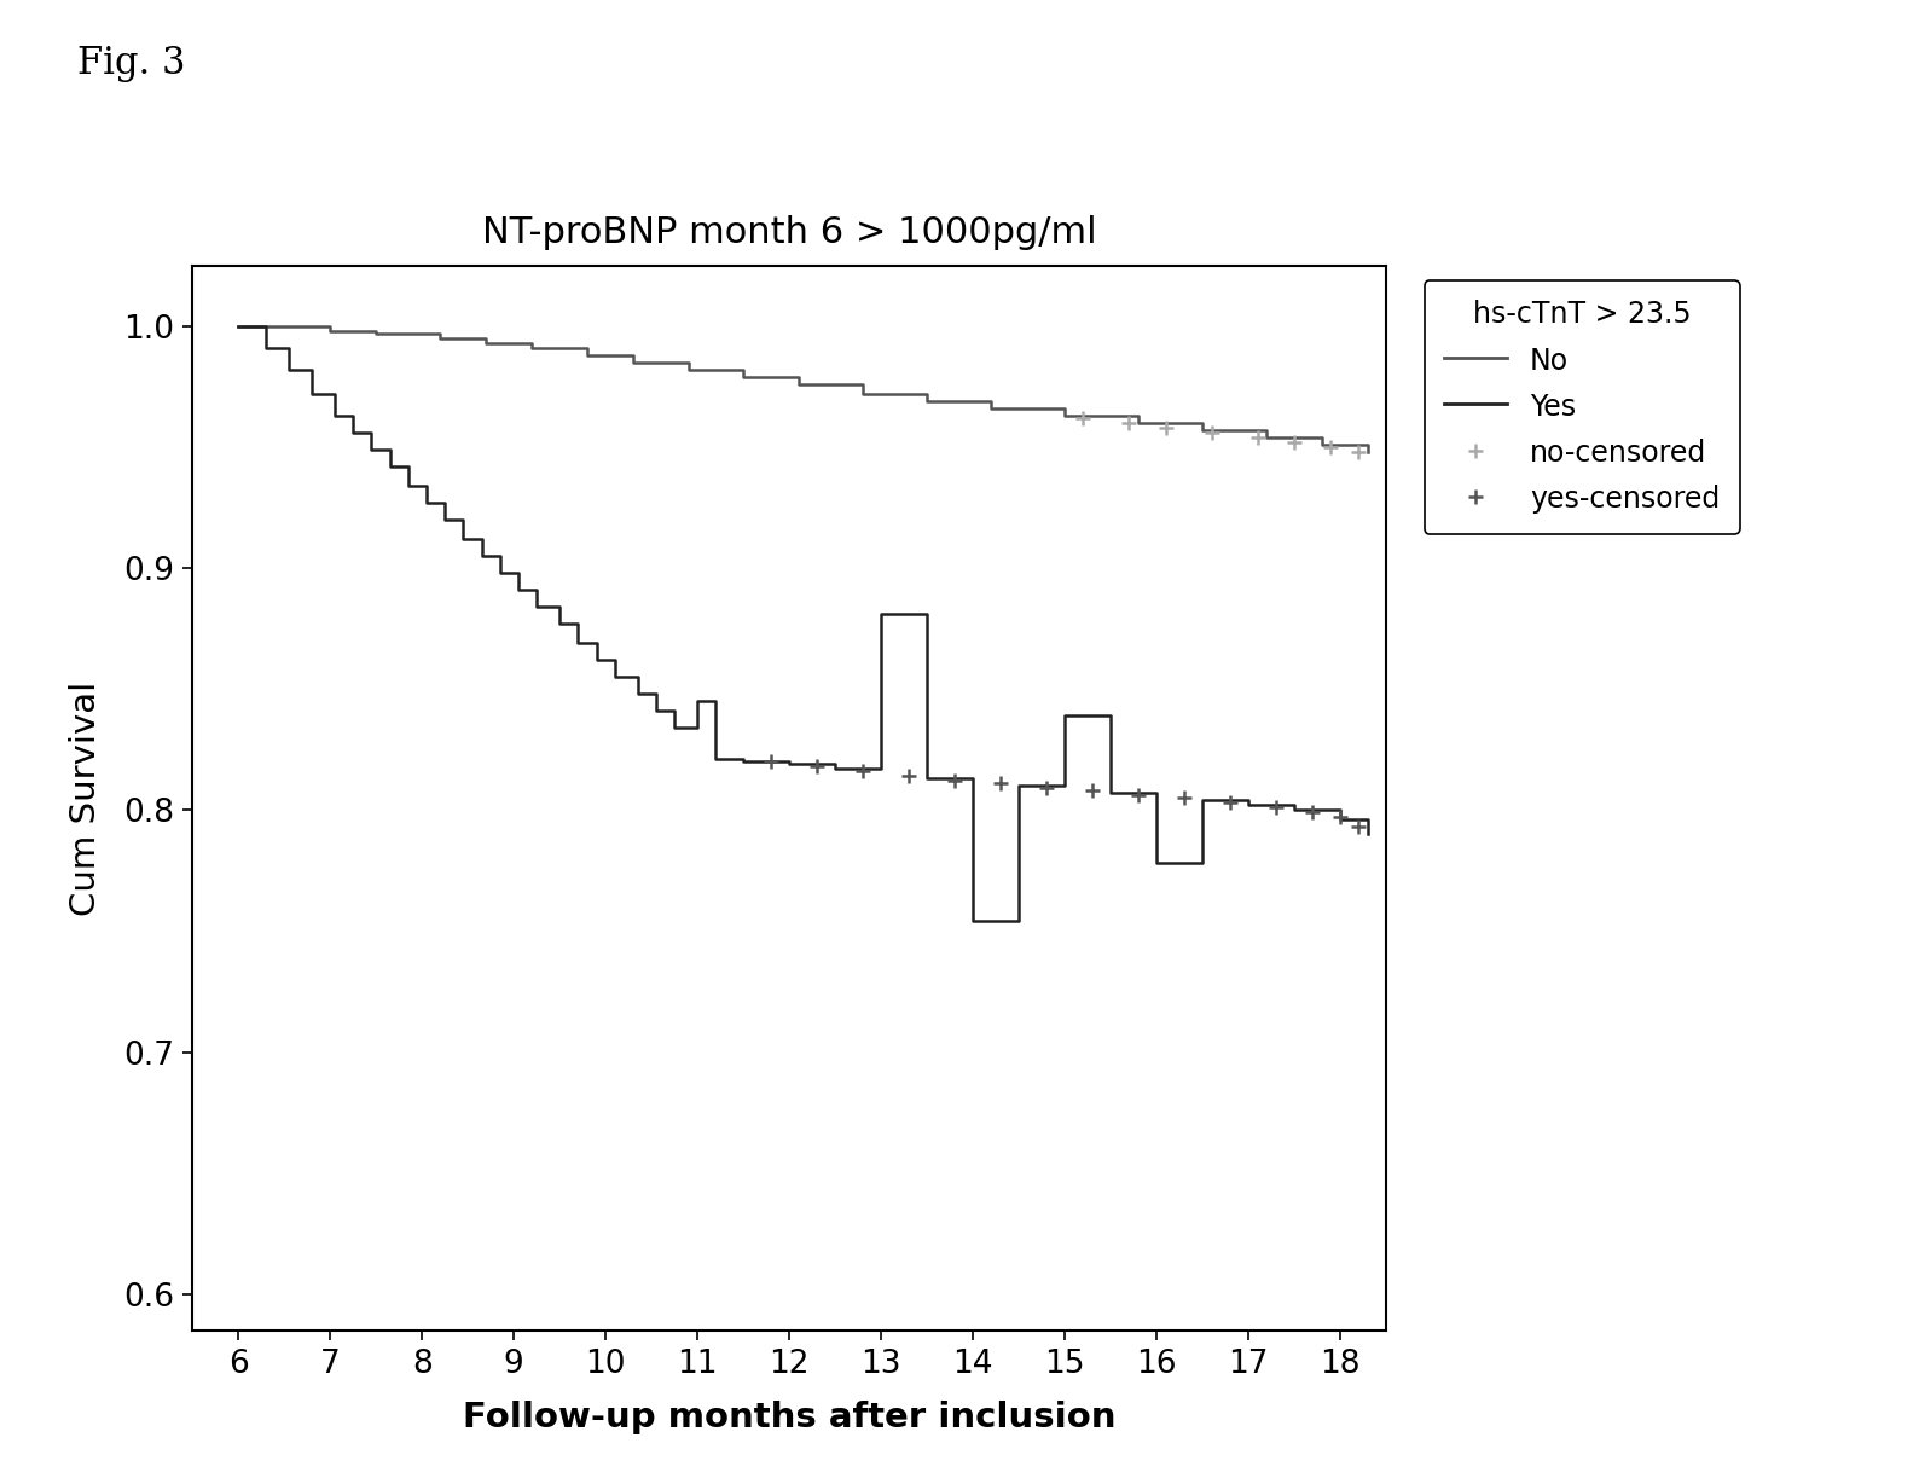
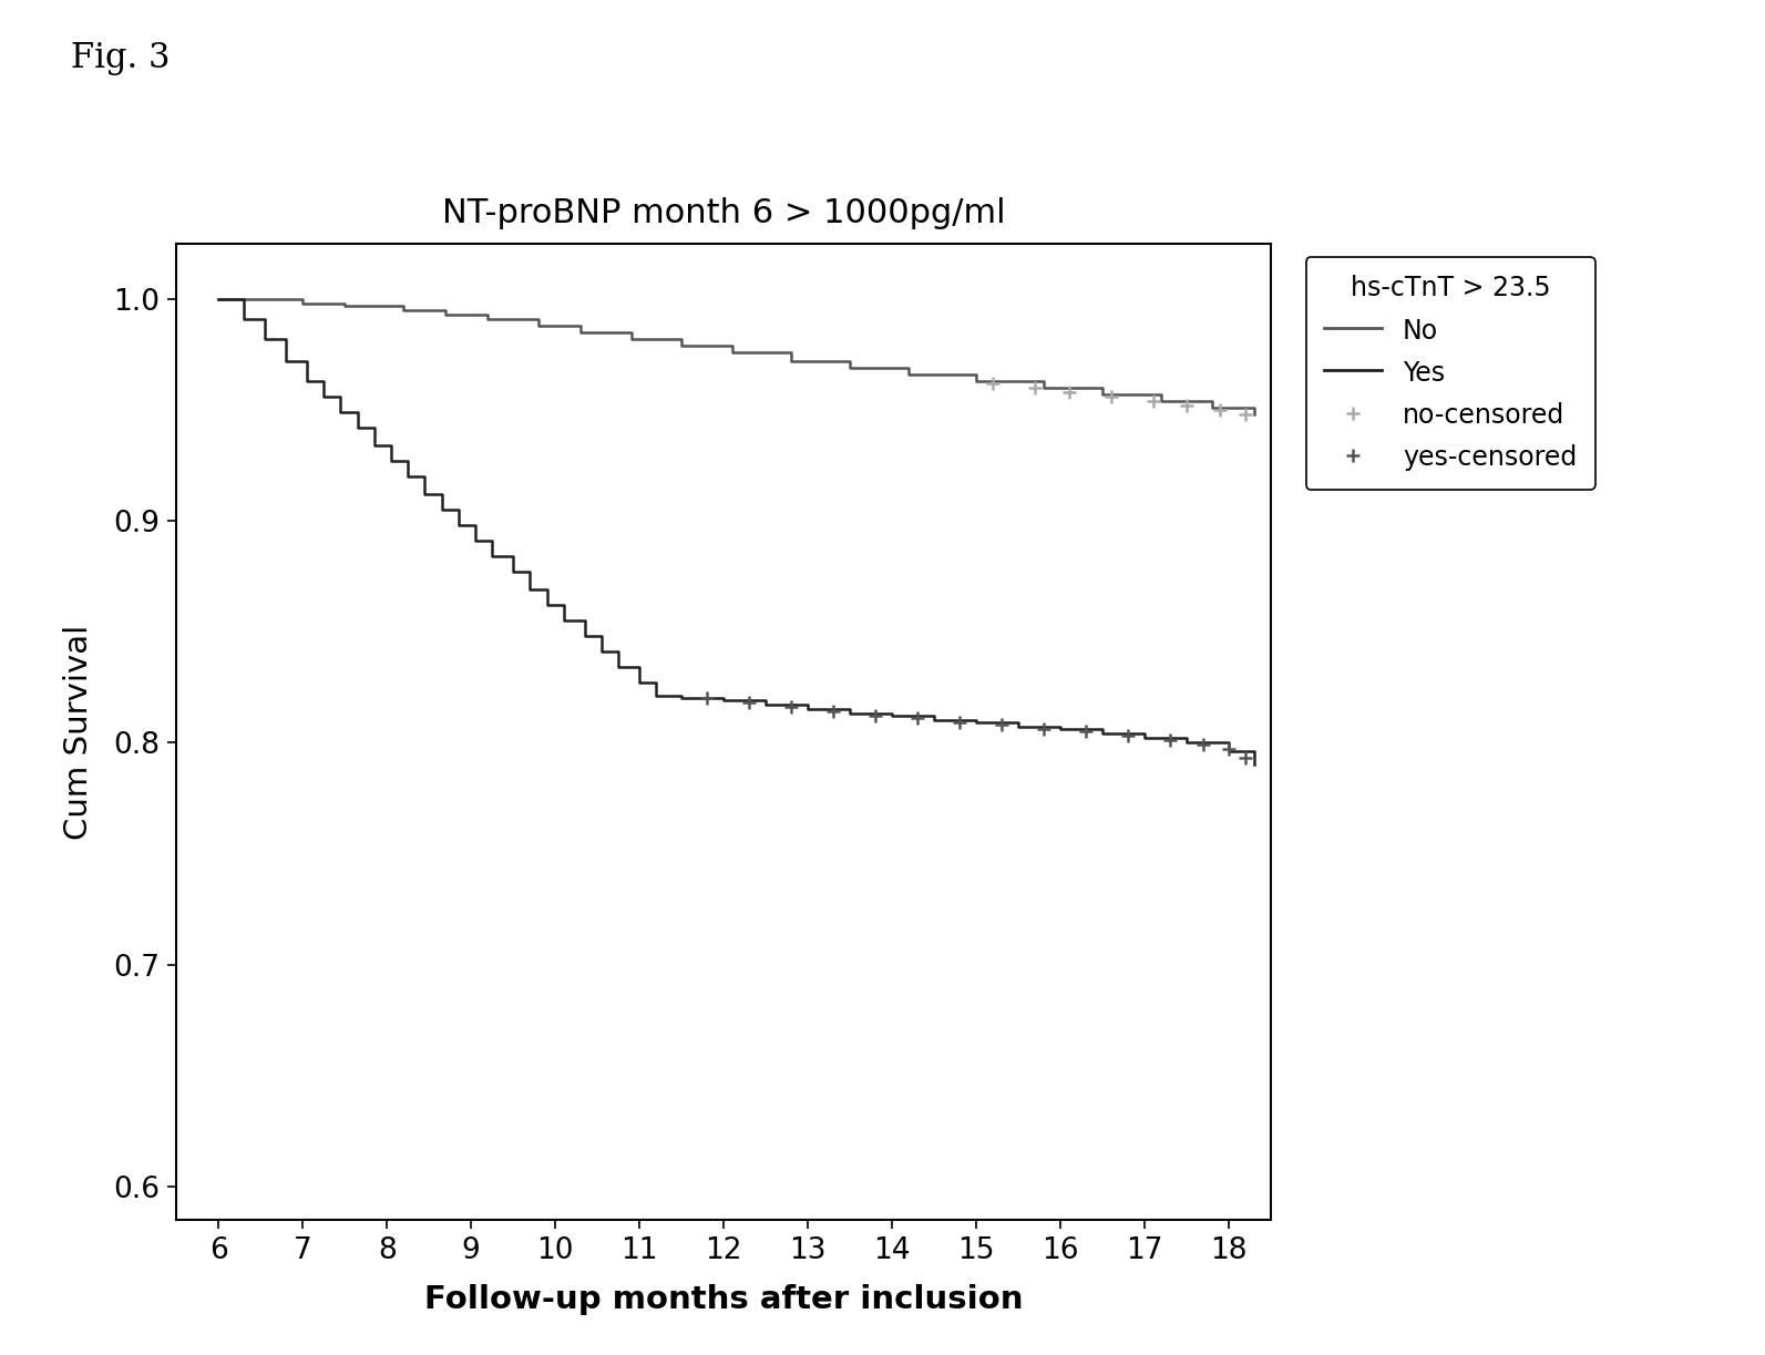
Yes/11: 0.845 -> 0.827
Yes/13: 0.881 -> 0.815
Yes/14: 0.754 -> 0.812
Yes/15: 0.839 -> 0.809
Yes/16: 0.778 -> 0.806
